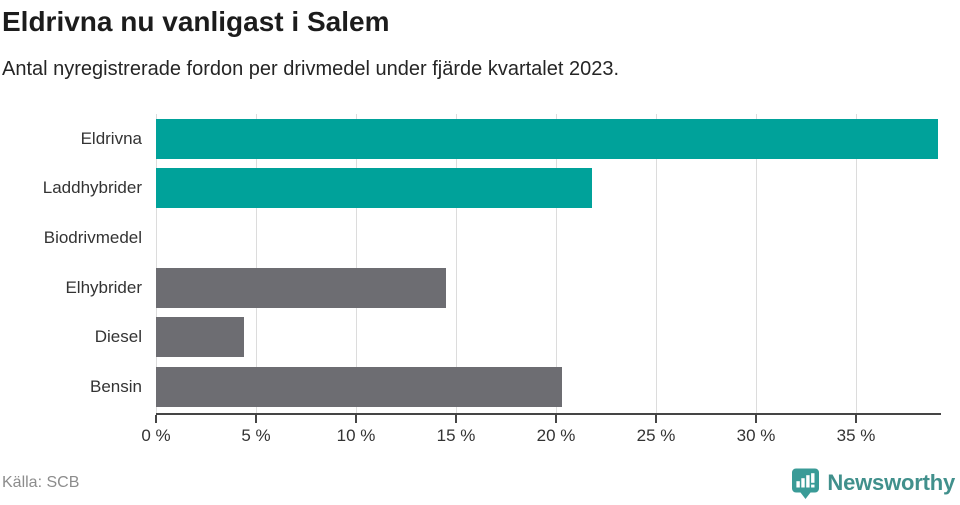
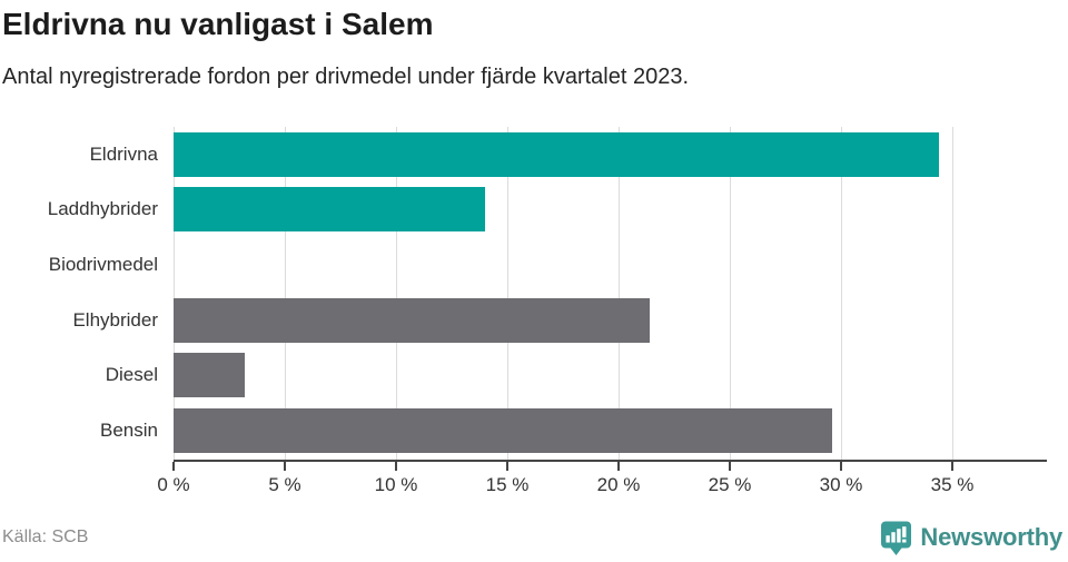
Eldrivna: 39.1% -> 34.4%
Laddhybrider: 21.8% -> 14.0%
Elhybrider: 14.5% -> 21.4%
Diesel: 4.4% -> 3.2%
Bensin: 20.3% -> 29.6%
